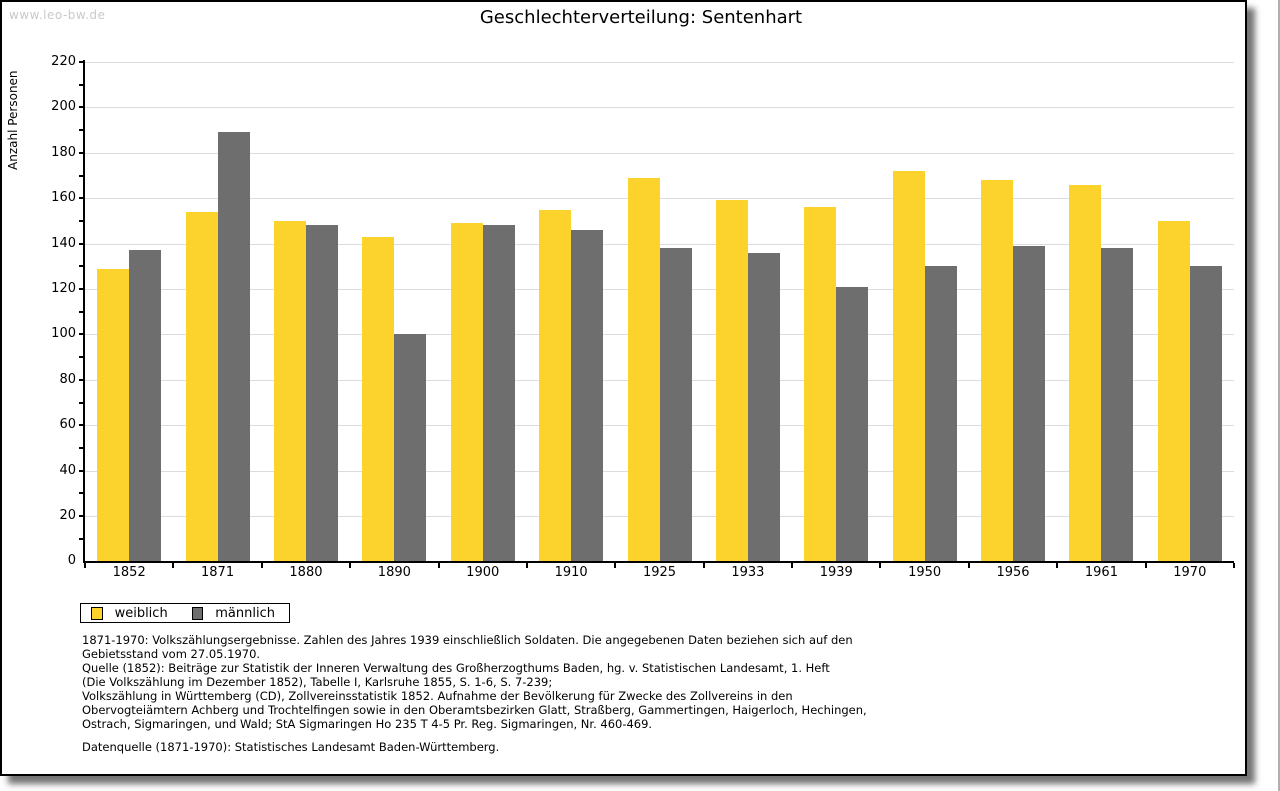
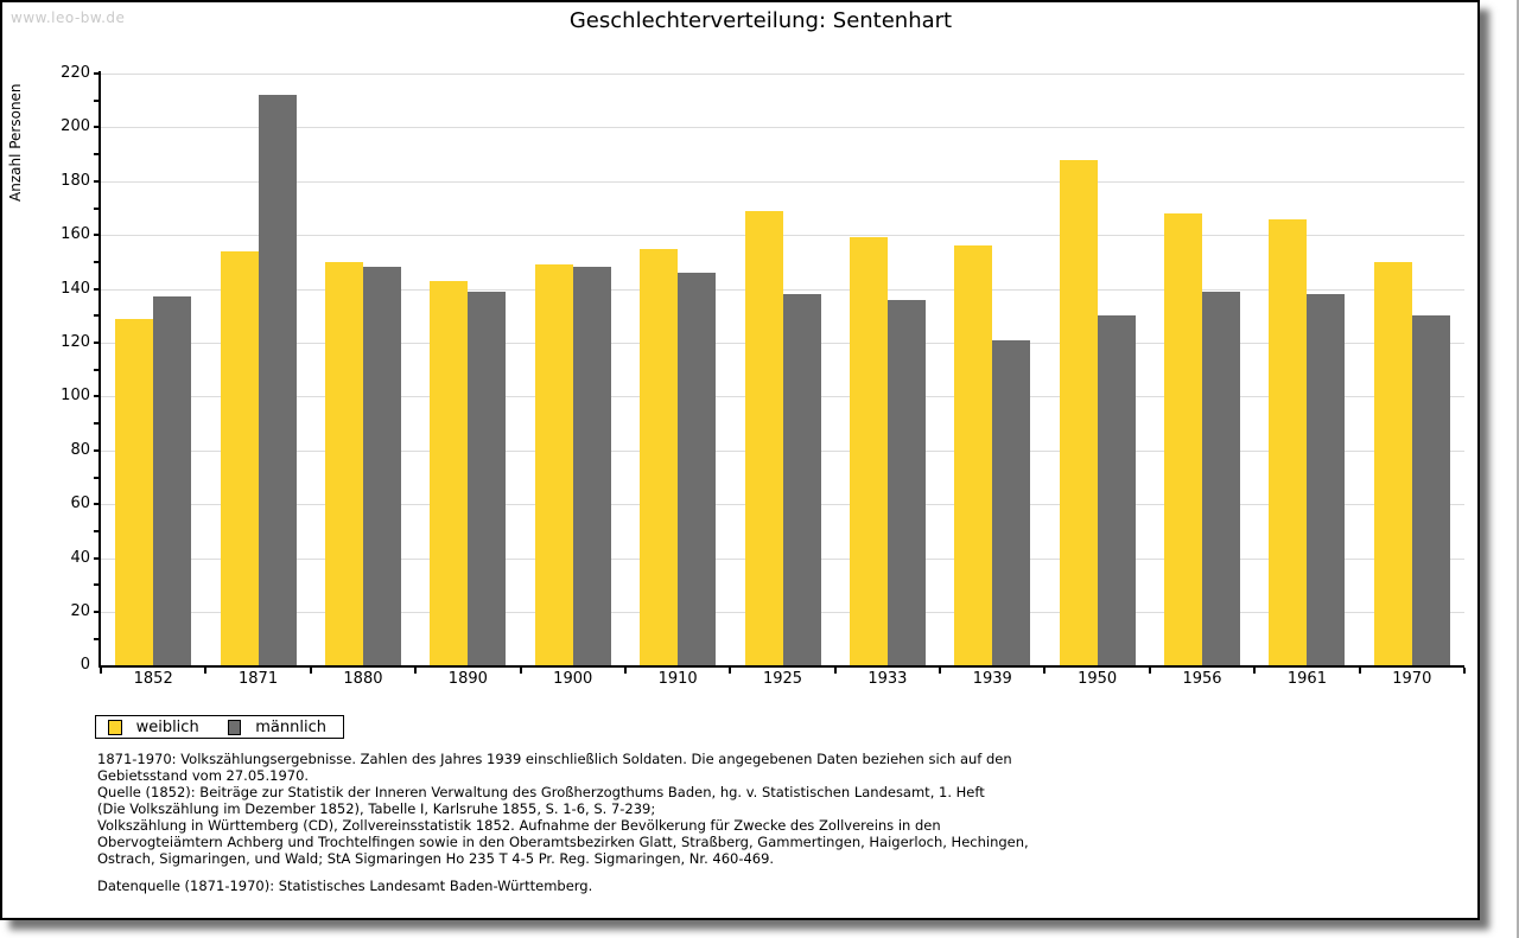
männlich/1871: 189 -> 212
männlich/1890: 100 -> 139
weiblich/1950: 172 -> 188
